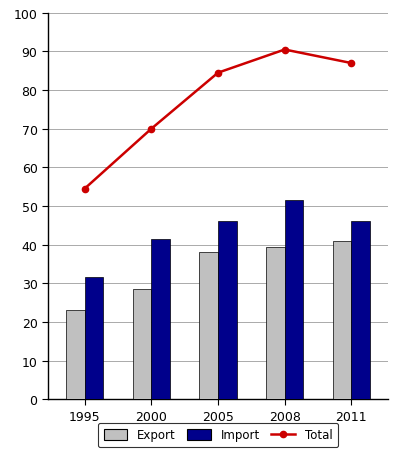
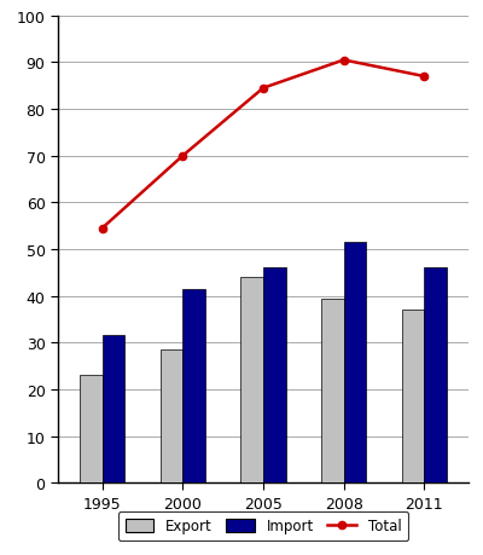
Export/2005: 38.0 -> 44.0
Export/2011: 41.0 -> 37.0
